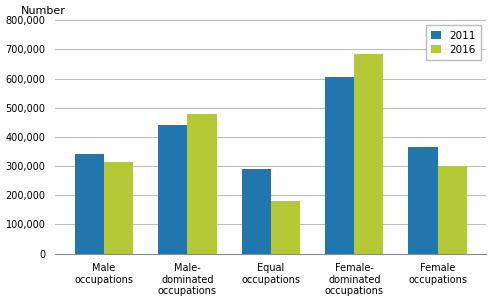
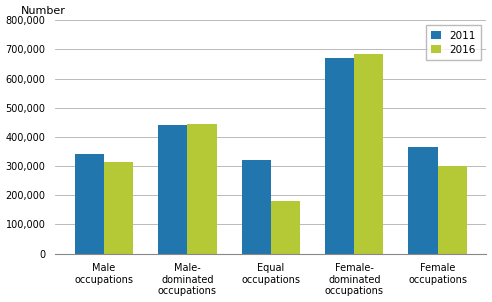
2016/Male- dominated occupations: 480,000 -> 445,000
2011/Equal occupations: 290,000 -> 320,000
2011/Female- dominated occupations: 605,000 -> 670,000
